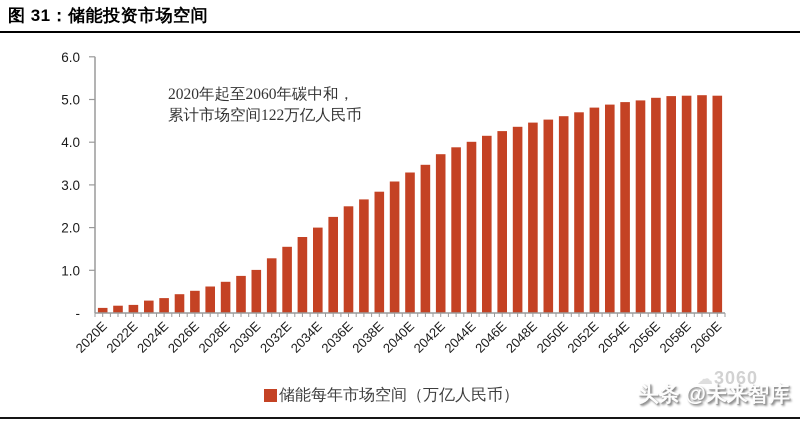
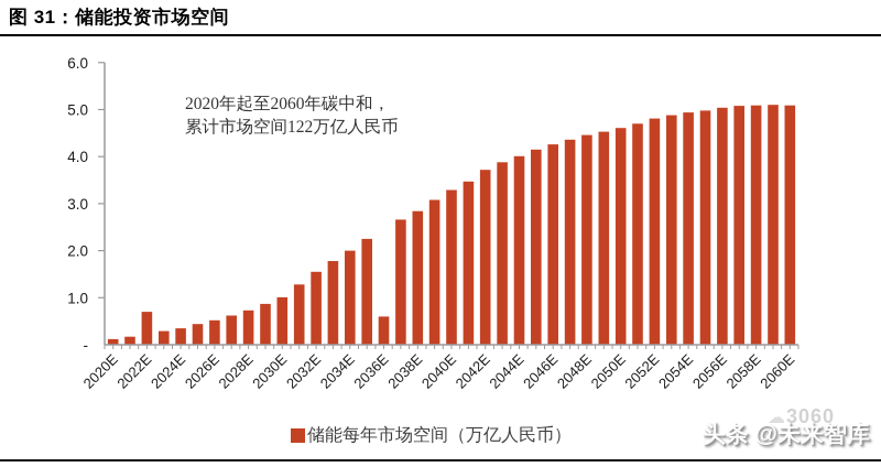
2022E: 0.2 -> 0.7
2036E: 2.5 -> 0.6
